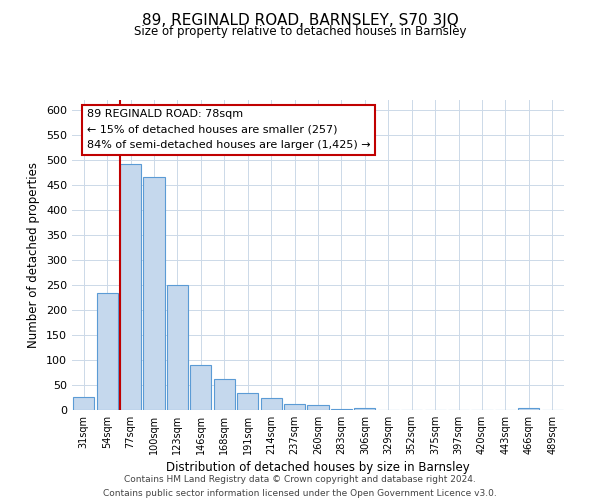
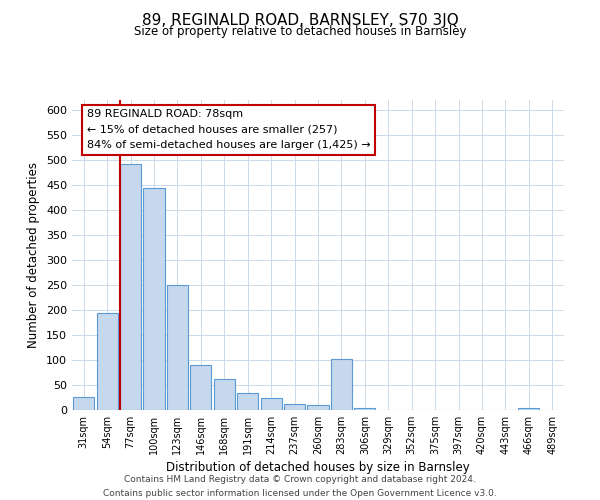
54sqm: 235 -> 194
100sqm: 467 -> 444
283sqm: 3 -> 102
